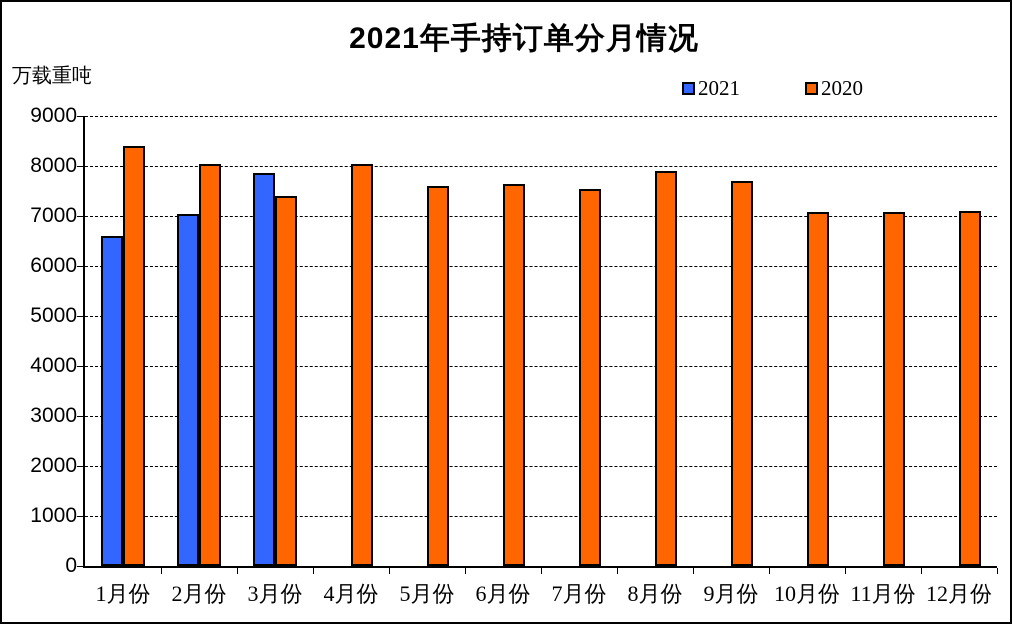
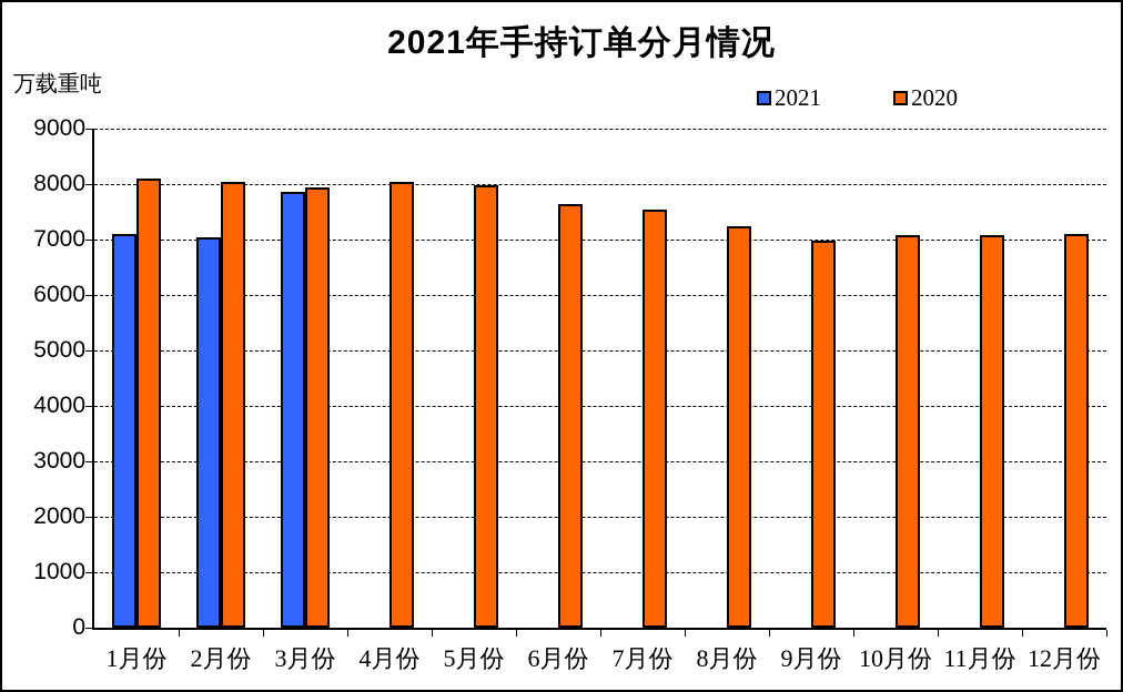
2021/1月份: 6600 -> 7100
2020/1月份: 8400 -> 8100
2020/3月份: 7400 -> 8000
2020/5月份: 7600 -> 8000
2020/8月份: 7900 -> 7200
2020/9月份: 7700 -> 7000
